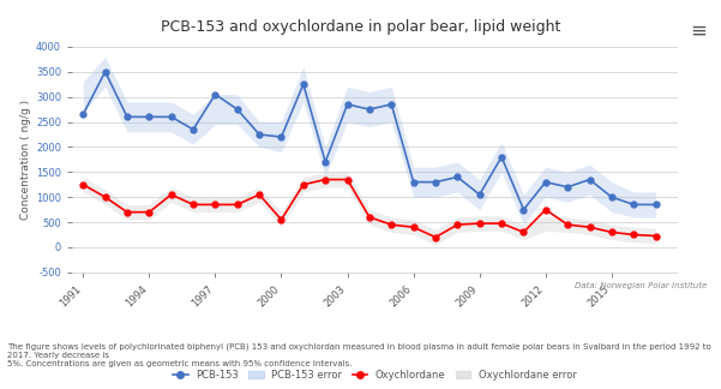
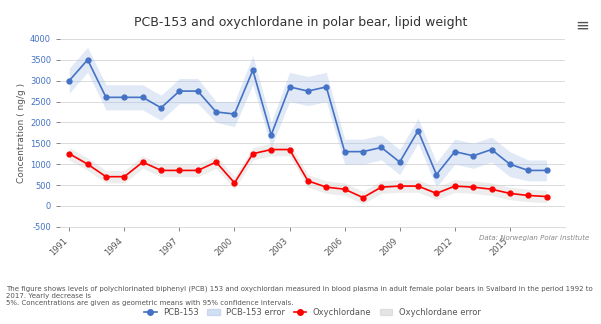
PCB-153/1991: 2650 -> 3000
PCB-153/1997: 3050 -> 2750
Oxychlordane/2012: 750 -> 480
